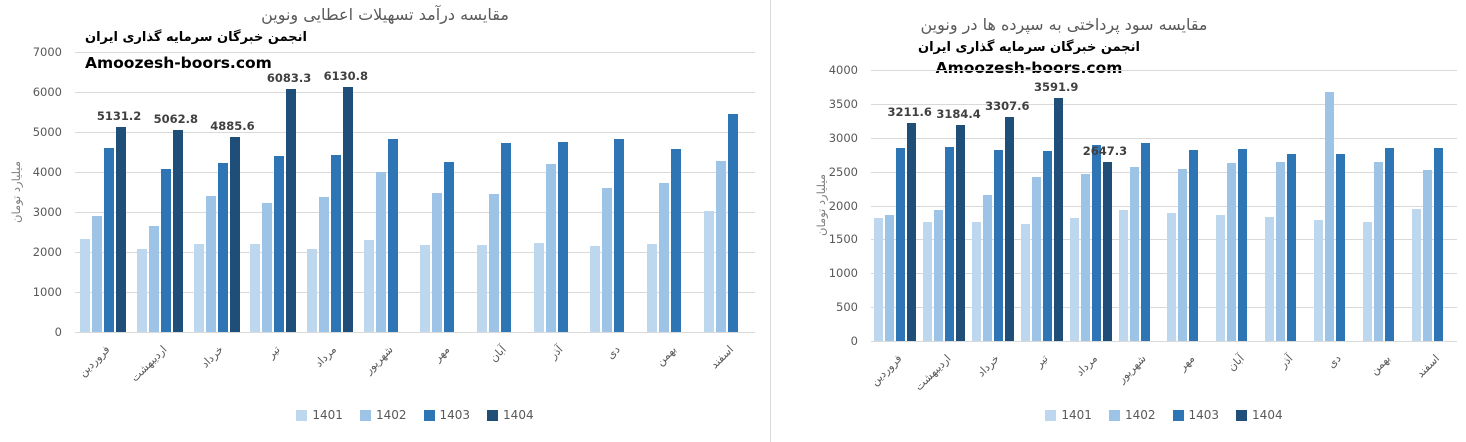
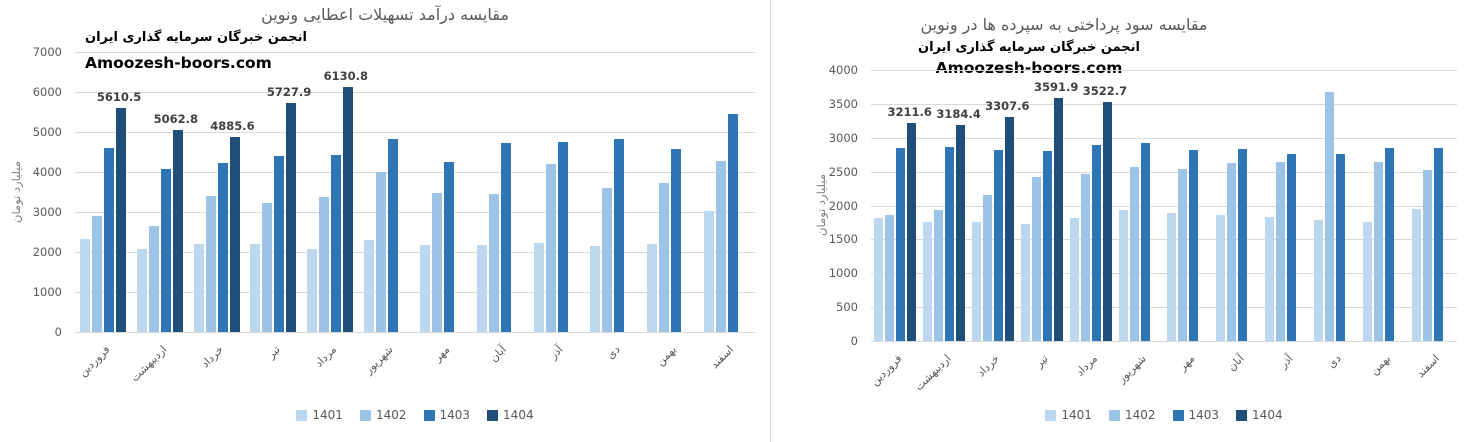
مقایسه درآمد تسهیلات اعطایی ونوین/1404/فروردین: 5131.2 -> 5610.5
مقایسه درآمد تسهیلات اعطایی ونوین/1404/تیر: 6083.3 -> 5727.9
مقایسه سود پرداختی به سپرده ها در ونوین/1404/مرداد: 2647.3 -> 3522.7
